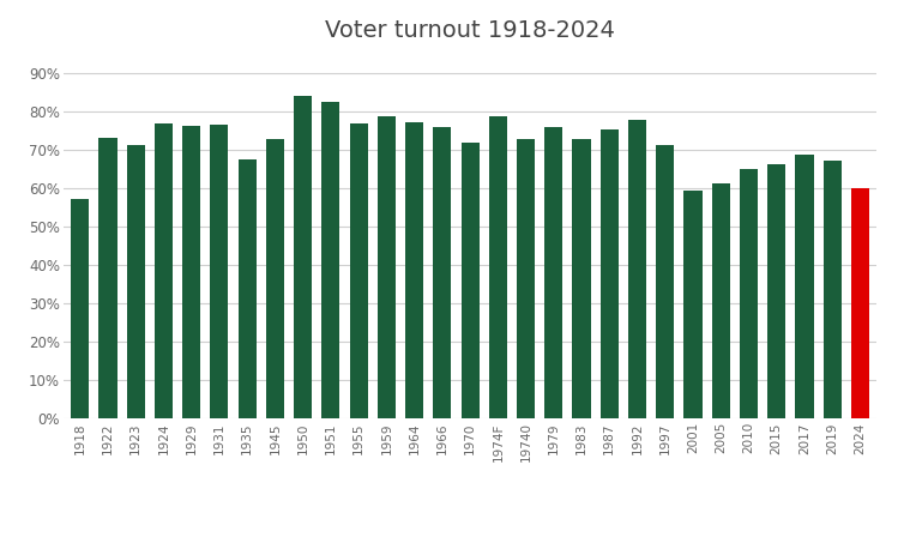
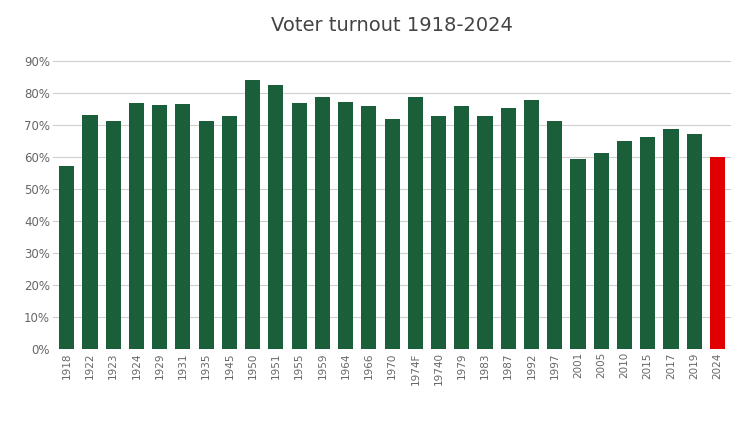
1935: 67.5% -> 71.1%
